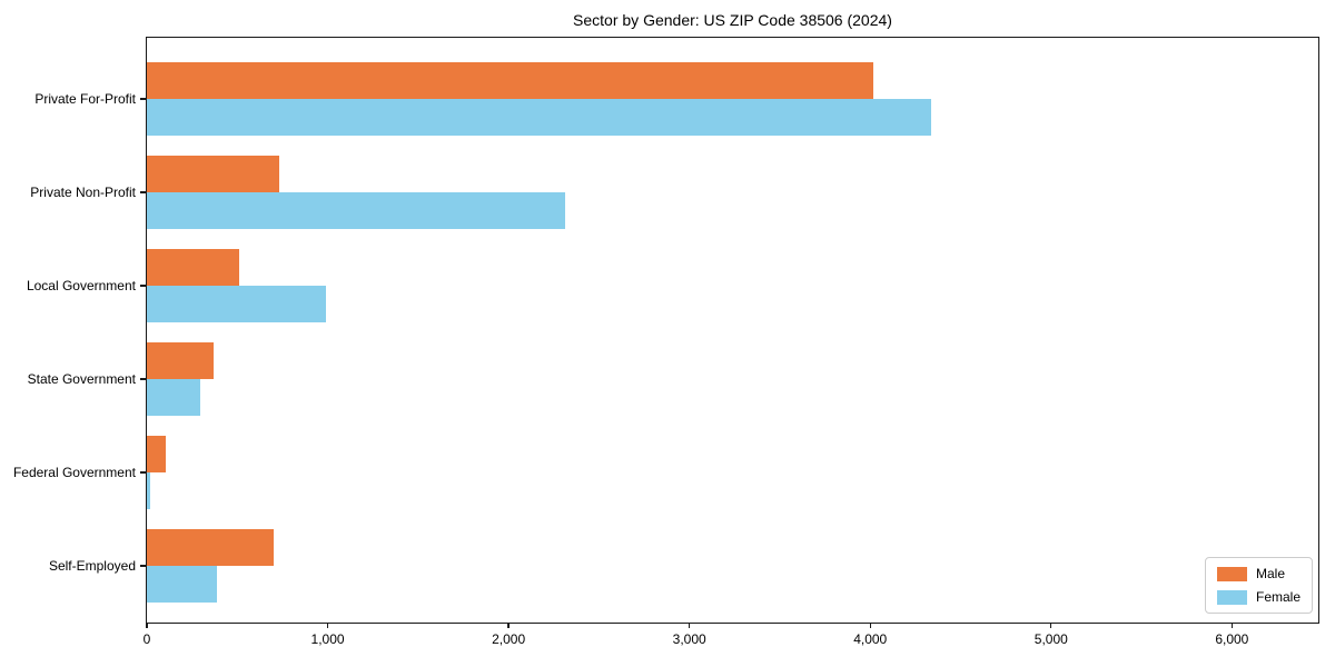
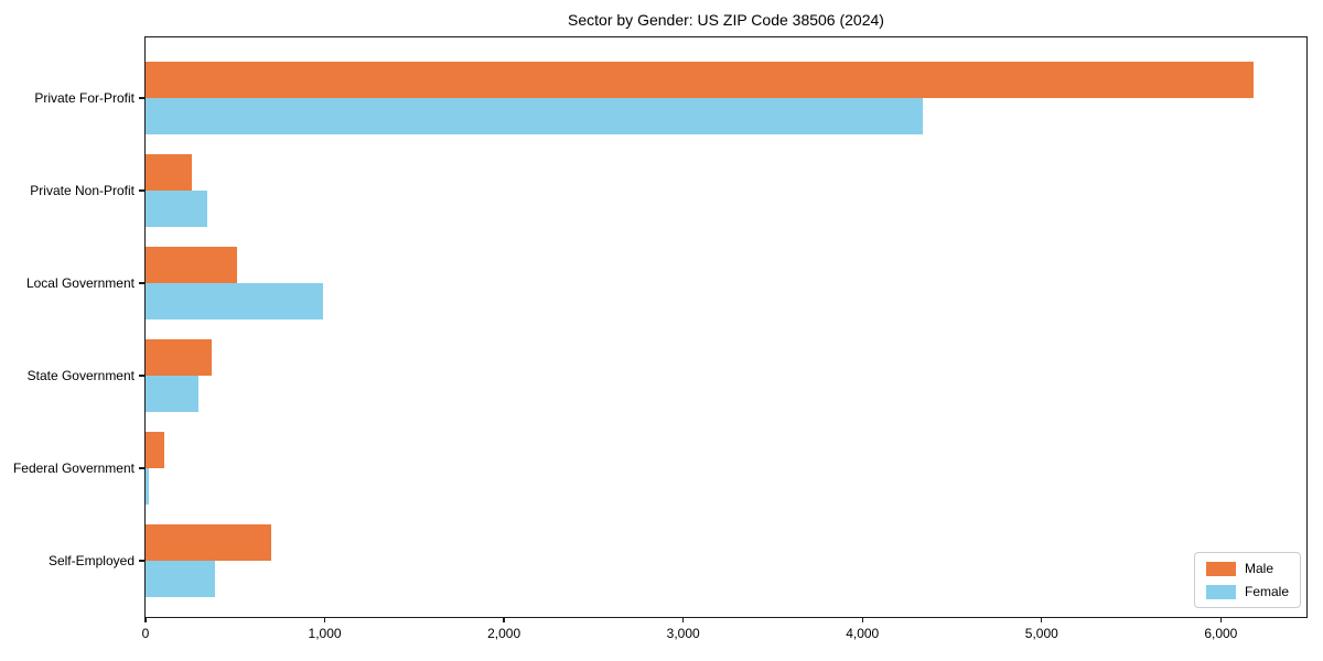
Male/Private For-Profit: 4020 -> 6180
Male/Private Non-Profit: 730 -> 260
Female/Private Non-Profit: 2310 -> 340
